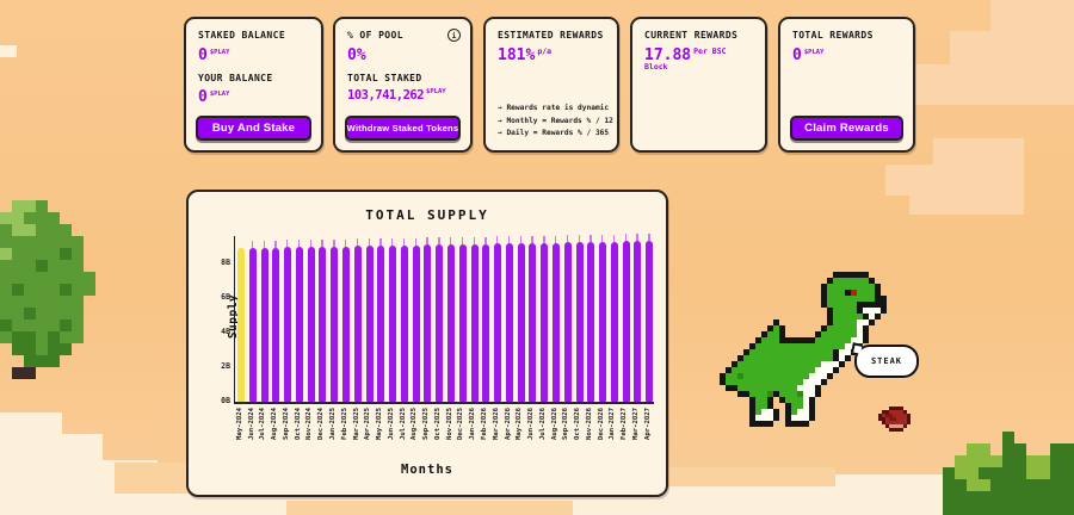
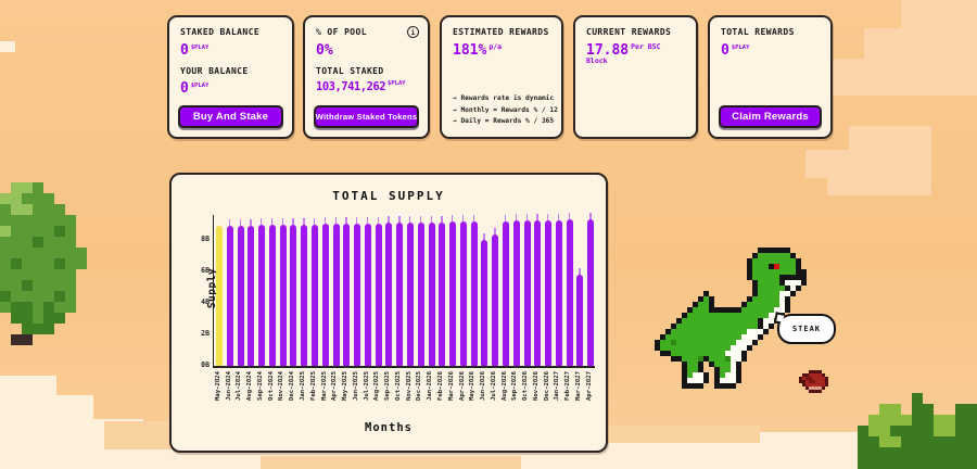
Jun-2026: 9.2B -> 8.0B
Jul-2026: 9.2B -> 8.3B
Mar-2027: 9.3B -> 5.8B
